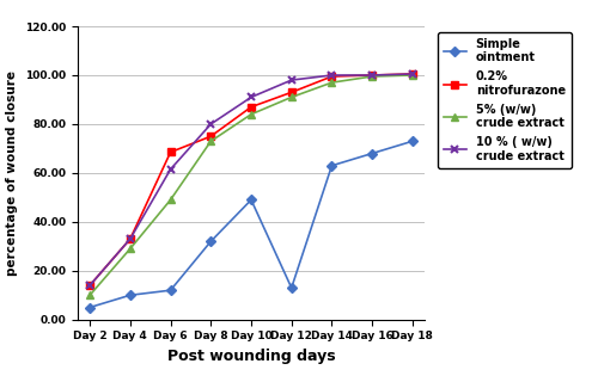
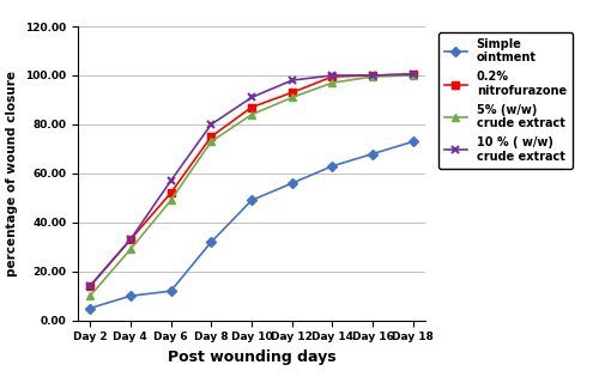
0.2% nitrofurazone/Day 6: 68.5 -> 52.0
10 % ( w/w) crude extract/Day 6: 61.5 -> 57.0
Simple ointment/Day 12: 13 -> 56
